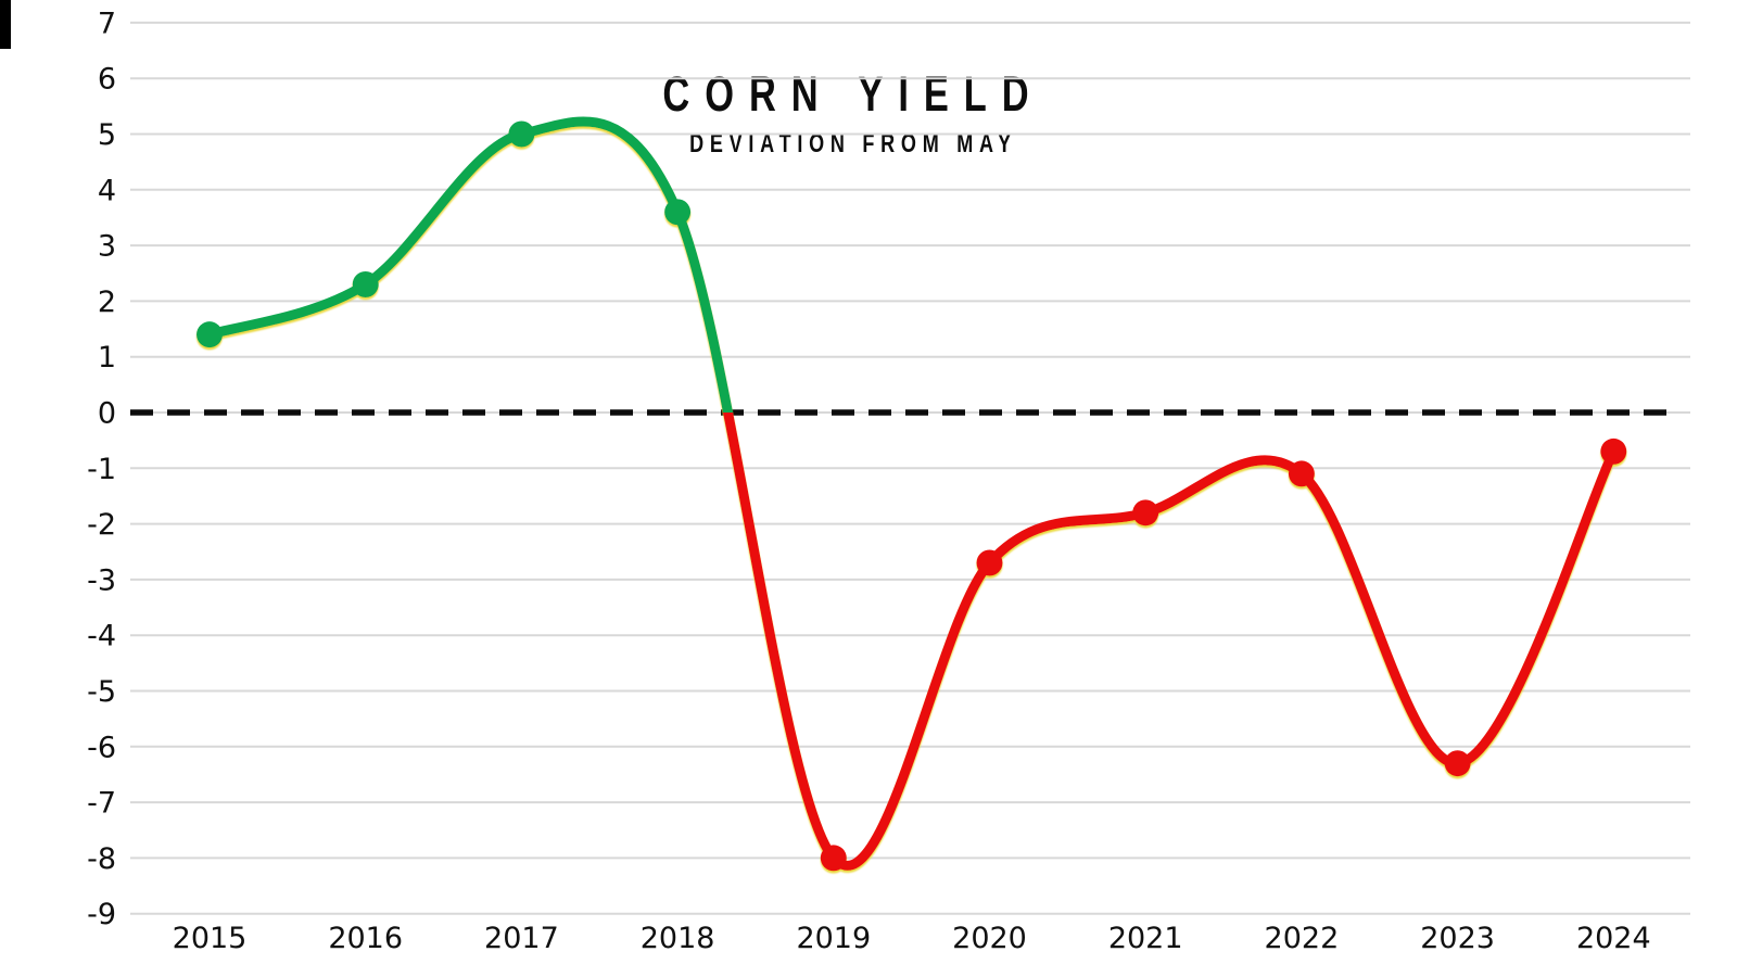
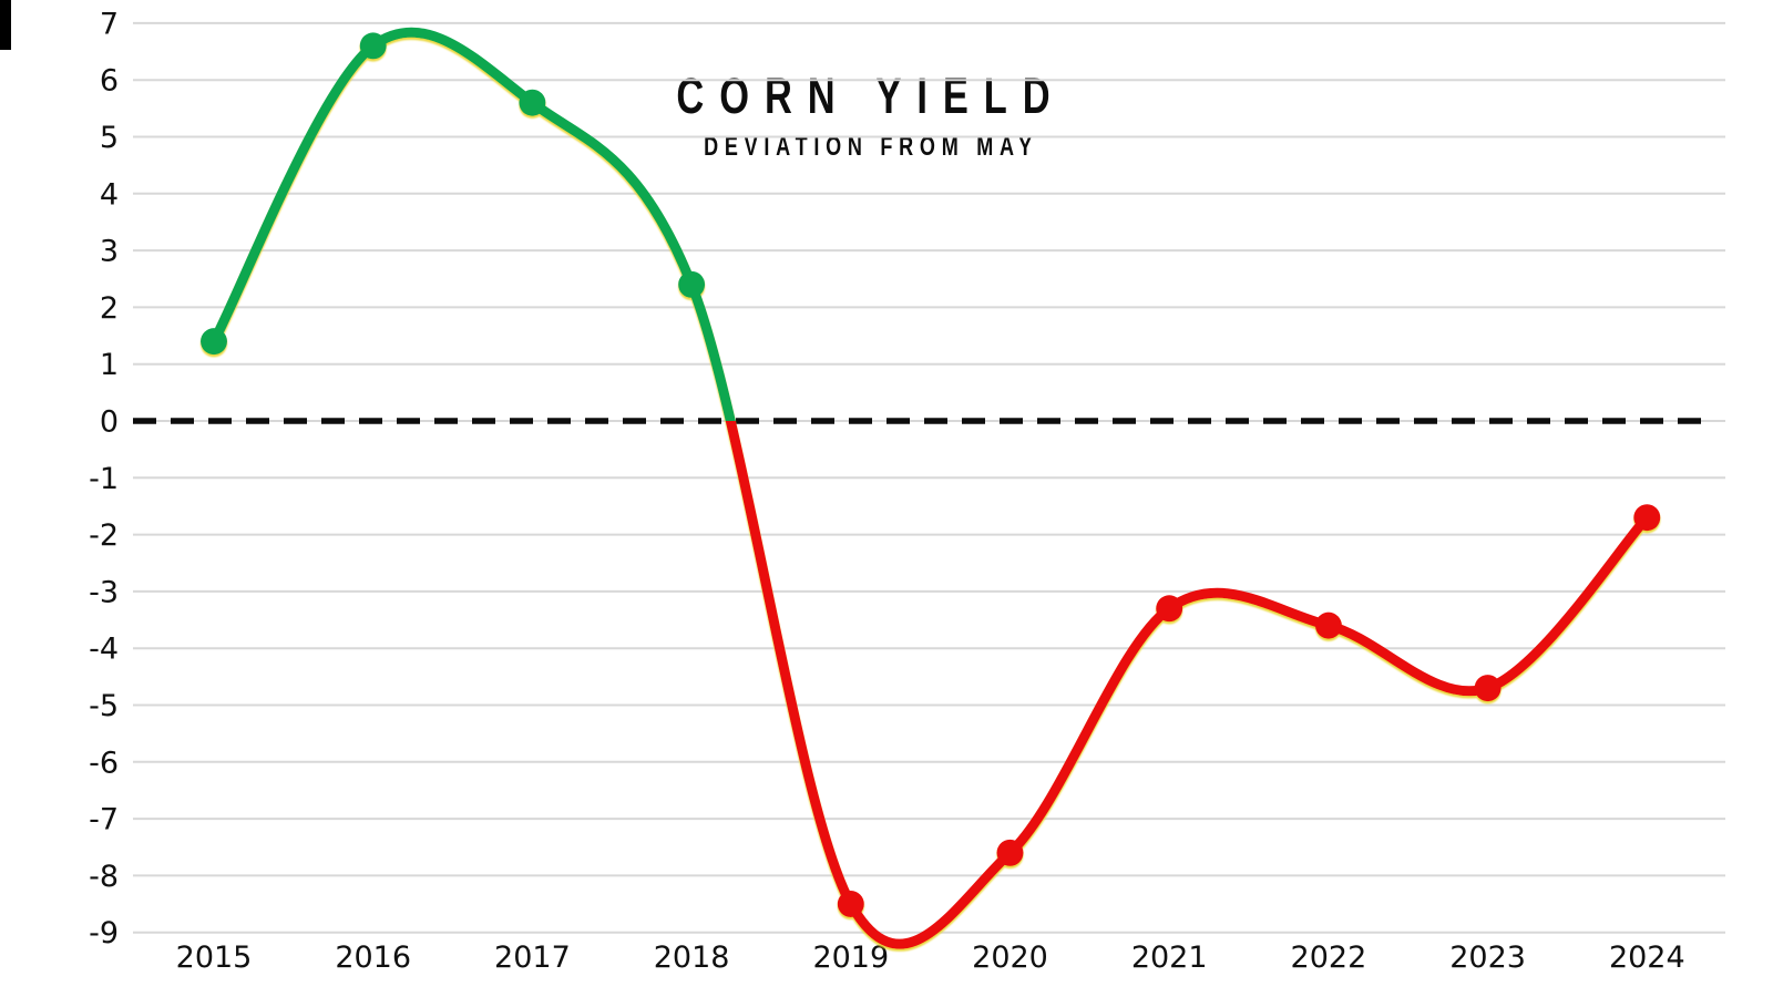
2016: 2.3 -> 6.6
2017: 5.0 -> 5.6
2018: 3.6 -> 2.4
2019: -8.0 -> -8.5
2020: -2.7 -> -7.6
2021: -1.8 -> -3.3
2022: -1.1 -> -3.6
2023: -6.3 -> -4.7
2024: -0.7 -> -1.7
